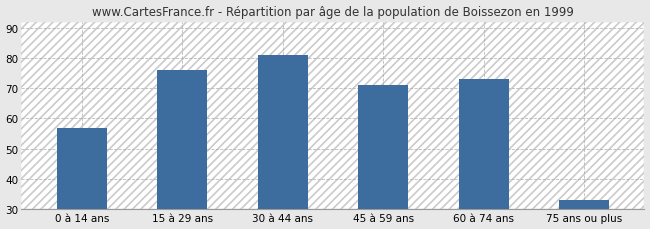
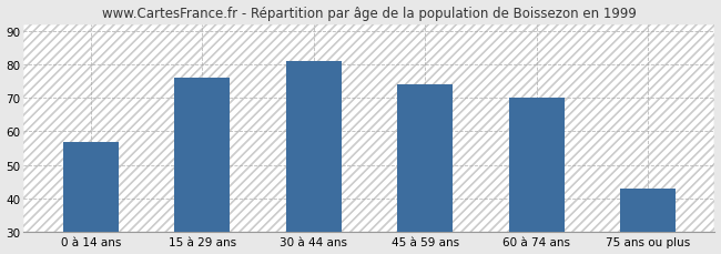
45 à 59 ans: 71 -> 74
60 à 74 ans: 73 -> 70
75 ans ou plus: 33 -> 43
